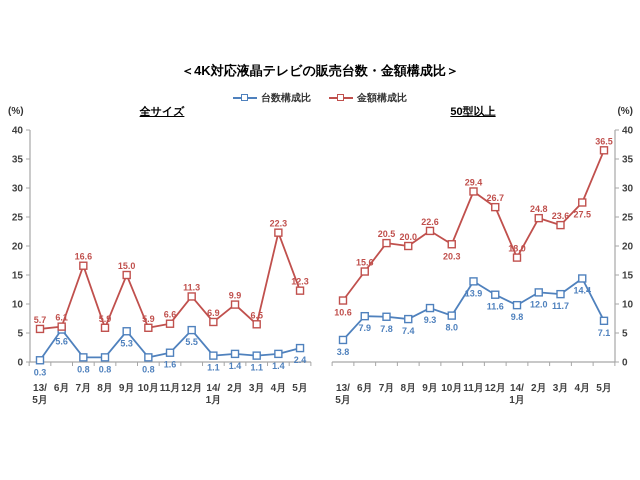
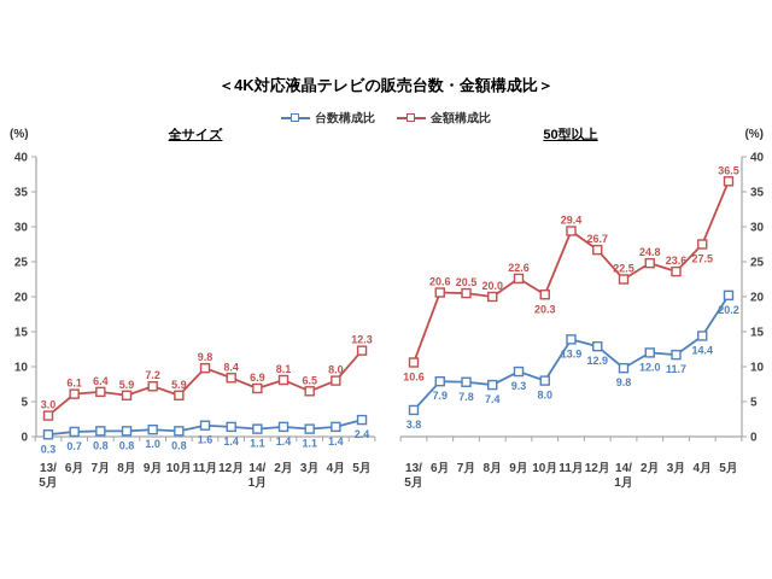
全サイズ/金額構成比/13/5月: 5.7 -> 3.0
全サイズ/台数構成比/6月: 5.6 -> 0.7
全サイズ/金額構成比/7月: 16.6 -> 6.4
全サイズ/台数構成比/9月: 5.3 -> 1.0
全サイズ/金額構成比/9月: 15.0 -> 7.2
全サイズ/金額構成比/11月: 6.6 -> 9.8
全サイズ/台数構成比/12月: 5.5 -> 1.4
全サイズ/金額構成比/12月: 11.3 -> 8.4
全サイズ/金額構成比/2月: 9.9 -> 8.1
全サイズ/金額構成比/4月: 22.3 -> 8.0
50型以上/金額構成比/6月: 15.6 -> 20.6
50型以上/台数構成比/12月: 11.6 -> 12.9
50型以上/金額構成比/14/1月: 18.0 -> 22.5
50型以上/台数構成比/5月: 7.1 -> 20.2
